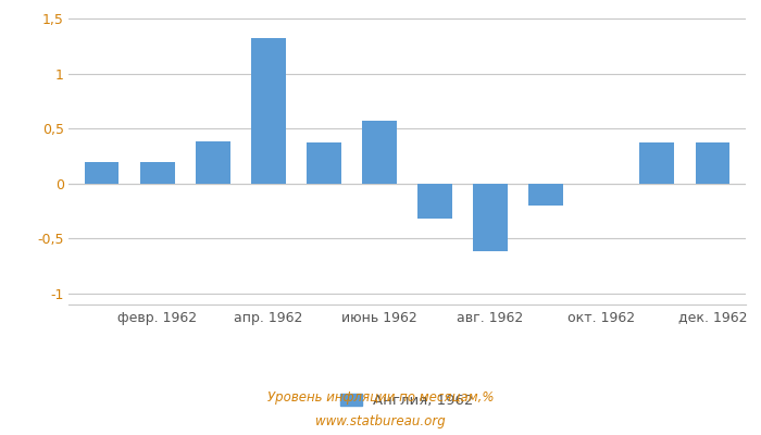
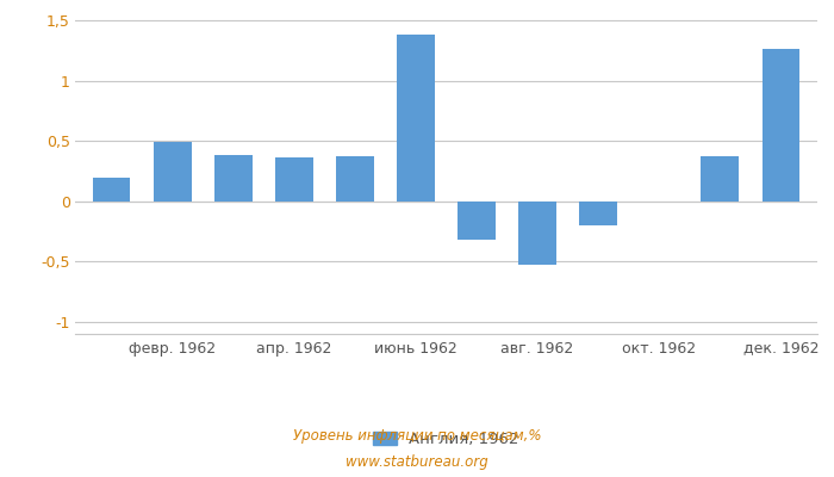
февр. 1962: 0,20 -> 0,49
апр. 1962: 1,32 -> 0,36
июнь 1962: 0,57 -> 1,38
авг. 1962: -0,62 -> -0,53
дек. 1962: 0,37 -> 1,26
